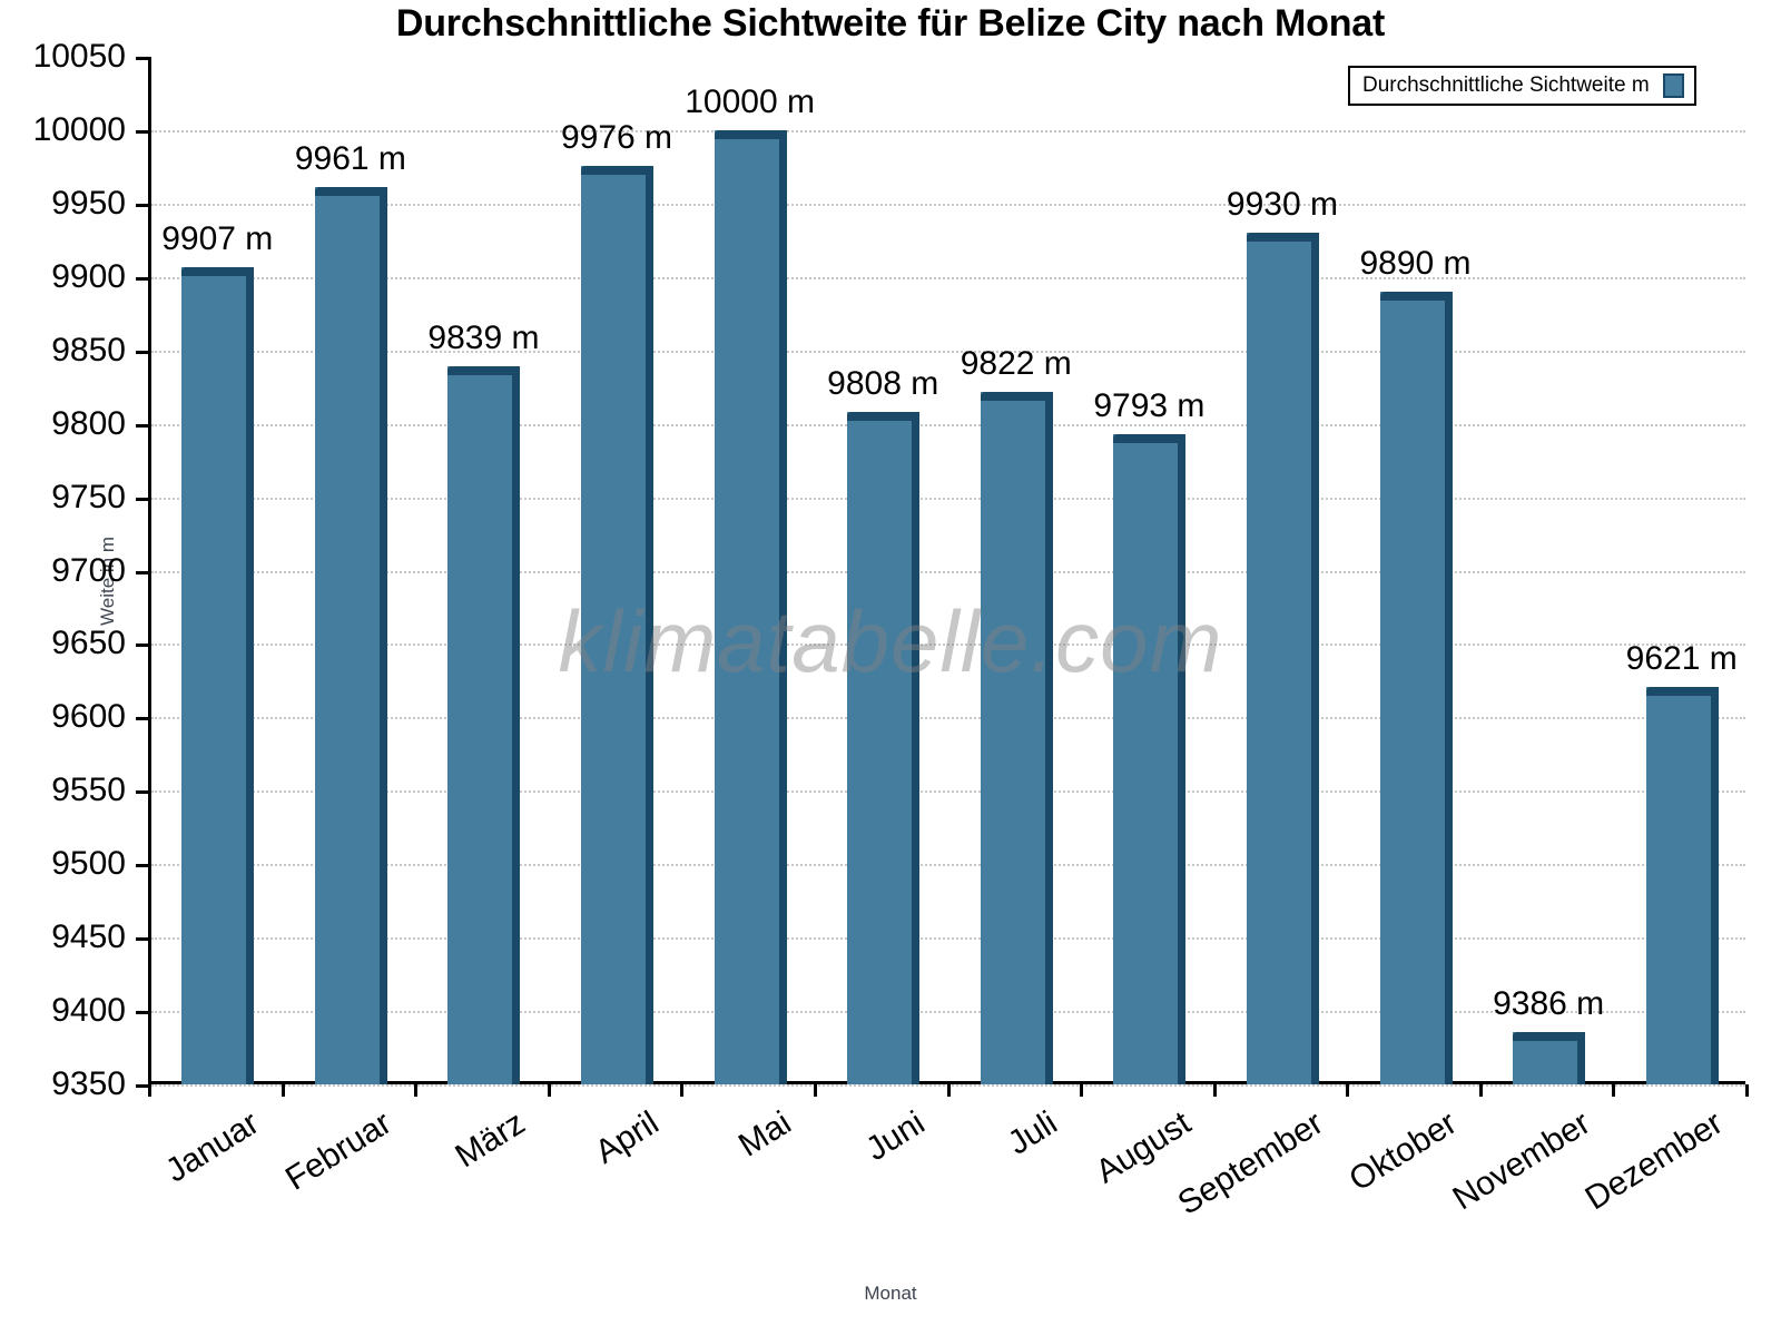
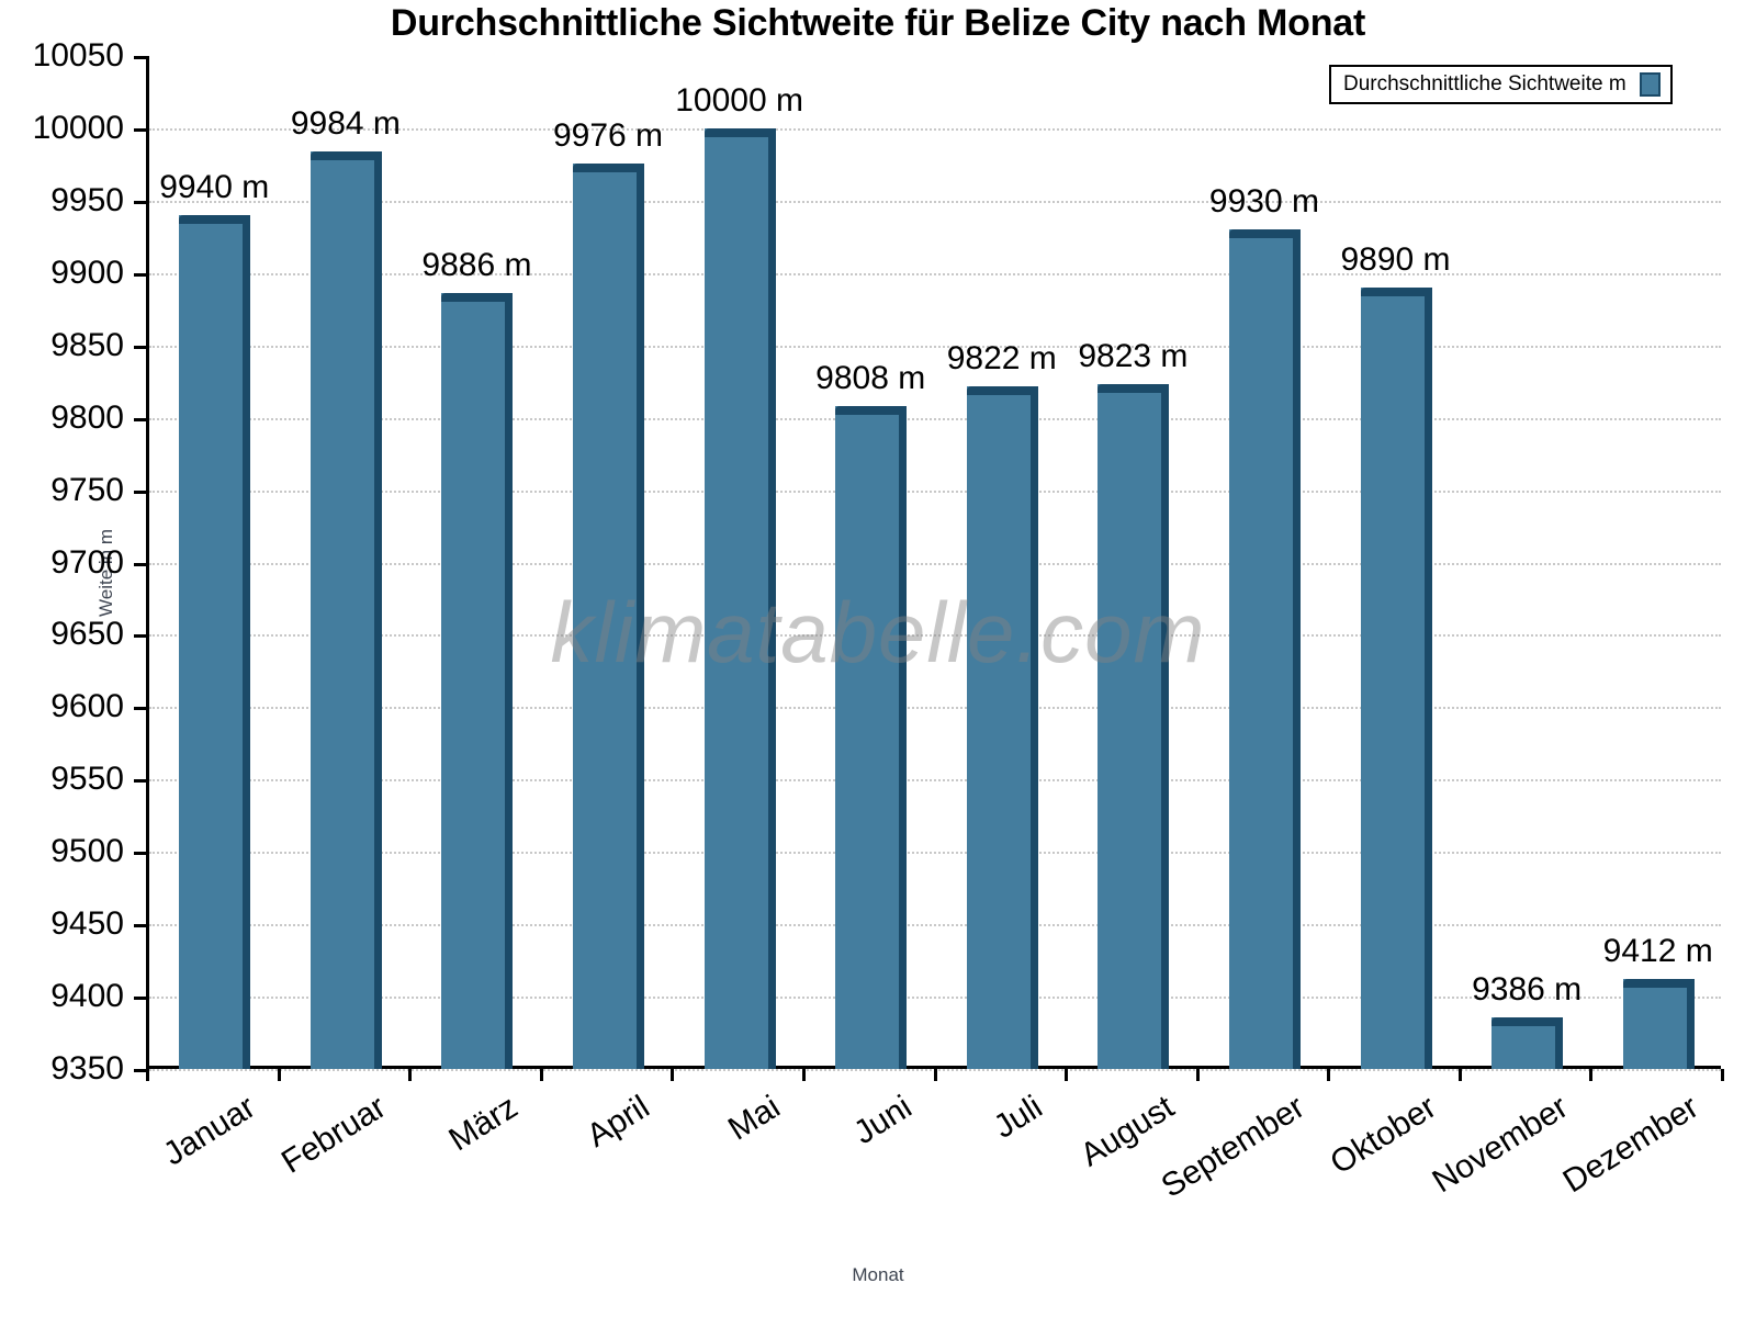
Januar: 9907 -> 9940
Februar: 9961 -> 9984
März: 9839 -> 9886
August: 9793 -> 9823
Dezember: 9621 -> 9412
